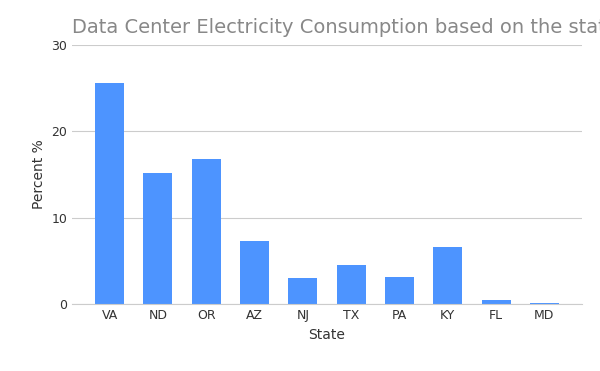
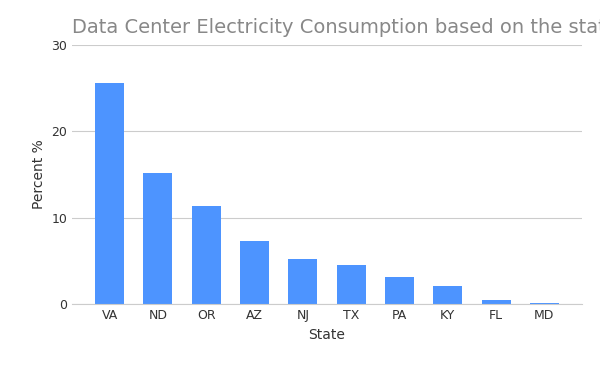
OR: 16.8 -> 11.3
NJ: 3.0 -> 5.2
KY: 6.6 -> 2.1
